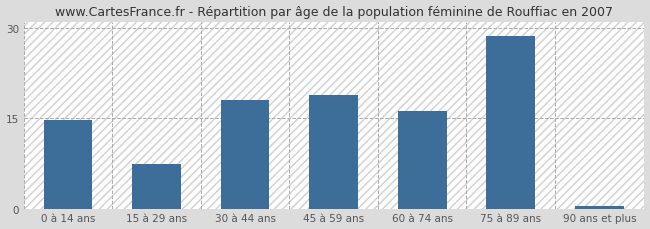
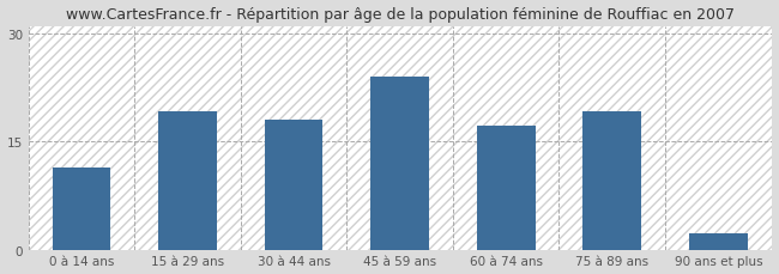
0 à 14 ans: 14.7 -> 11.4
15 à 29 ans: 7.4 -> 19.2
45 à 59 ans: 18.8 -> 24.0
60 à 74 ans: 16.1 -> 17.2
75 à 89 ans: 28.6 -> 19.2
90 ans et plus: 0.4 -> 2.2
